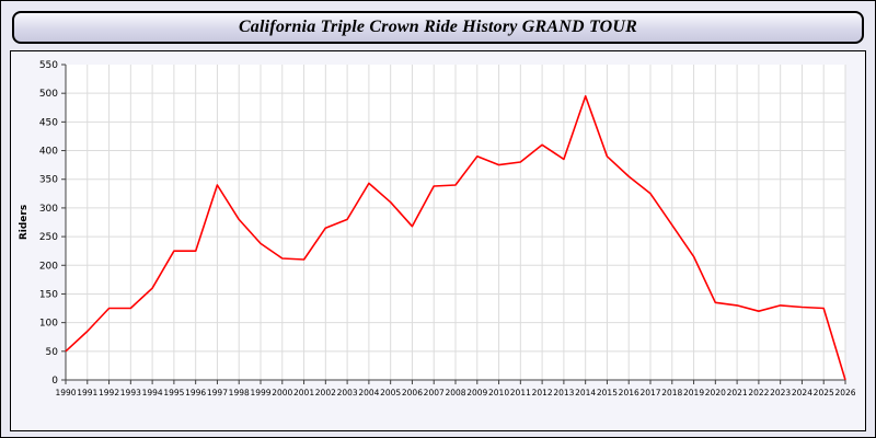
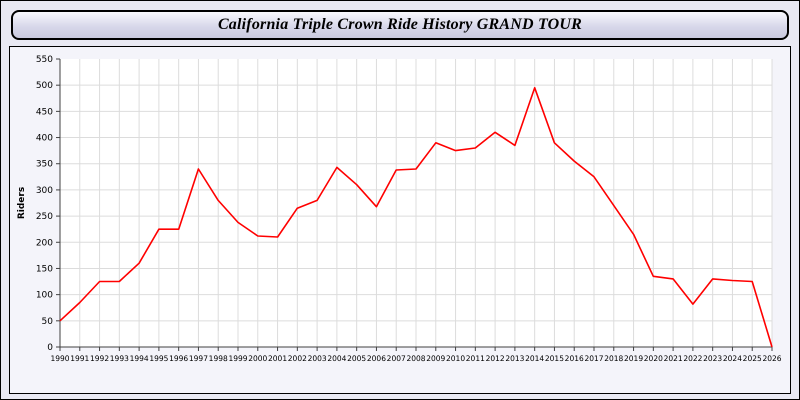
2022: 120 -> 80
